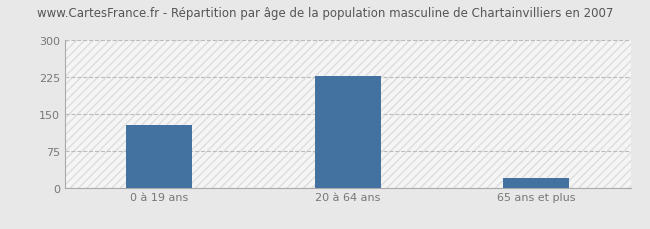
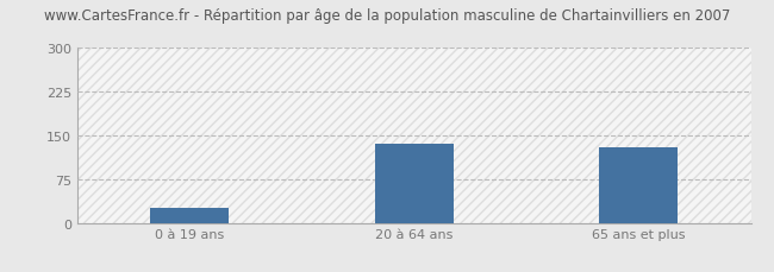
0 à 19 ans: 127 -> 25
20 à 64 ans: 228 -> 135
65 ans et plus: 20 -> 130
